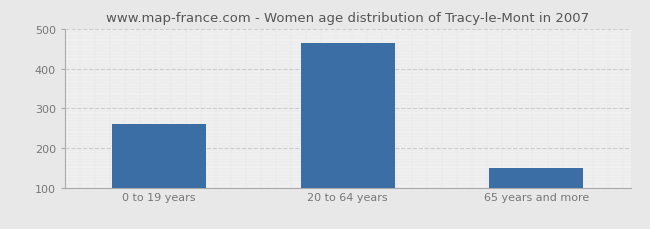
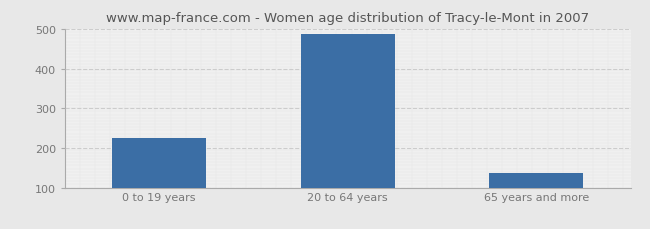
0 to 19 years: 260 -> 226
20 to 64 years: 465 -> 487
65 years and more: 150 -> 136
